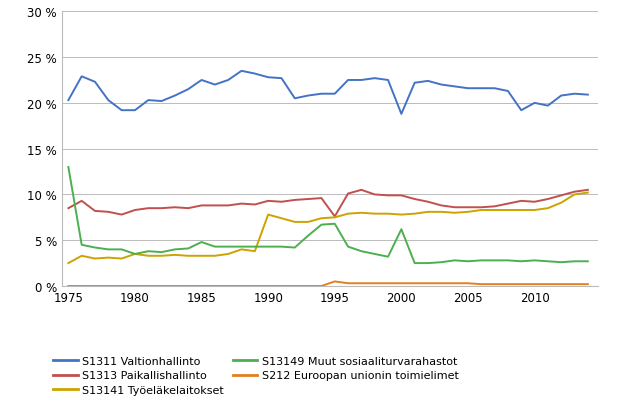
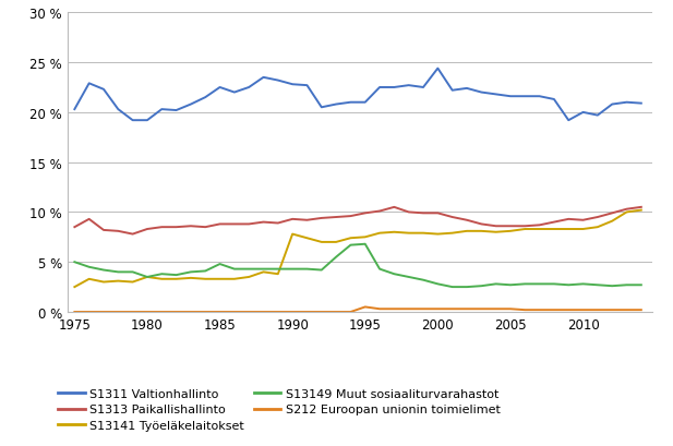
S13149 Muut sosiaaliturvarahastot/1975: 13.0 % -> 5.0 %
S1313 Paikallishallinto/1995: 7.6 % -> 9.9 %
S1311 Valtionhallinto/2000: 18.8 % -> 24.4 %
S13149 Muut sosiaaliturvarahastot/2000: 6.2 % -> 2.8 %
